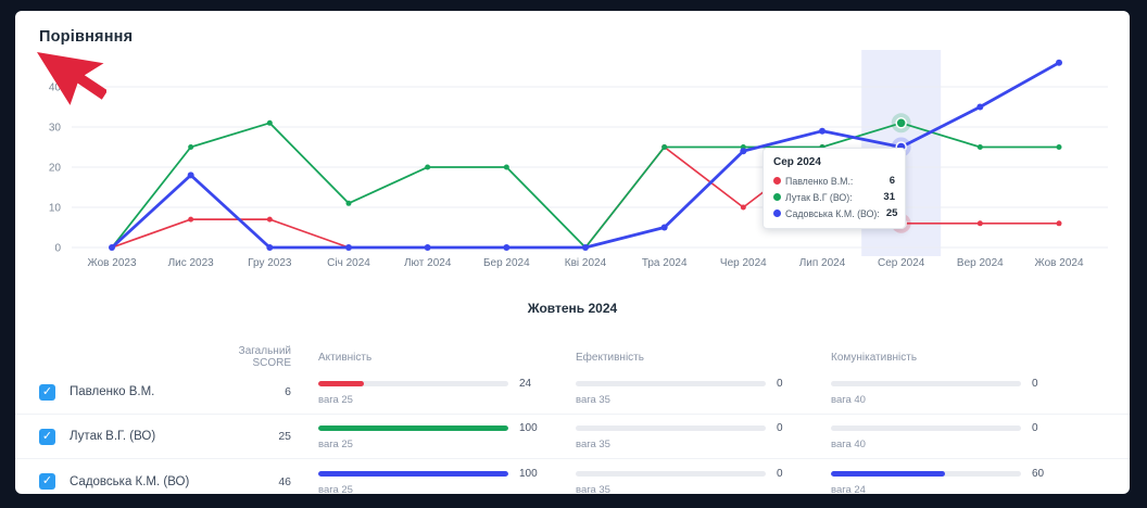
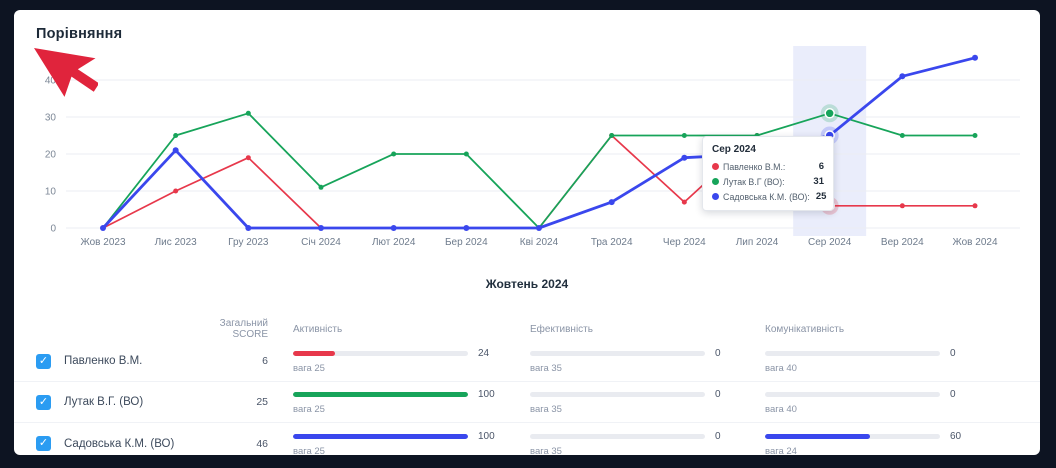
Павленко В.М./Лис 2023: 7 -> 10
Садовська К.М. (ВО)/Лис 2023: 18 -> 21
Павленко В.М./Гру 2023: 7 -> 19
Садовська К.М. (ВО)/Тра 2024: 5 -> 7
Павленко В.М./Чер 2024: 10 -> 7
Садовська К.М. (ВО)/Чер 2024: 24 -> 19
Садовська К.М. (ВО)/Лип 2024: 29 -> 20
Садовська К.М. (ВО)/Вер 2024: 35 -> 41
